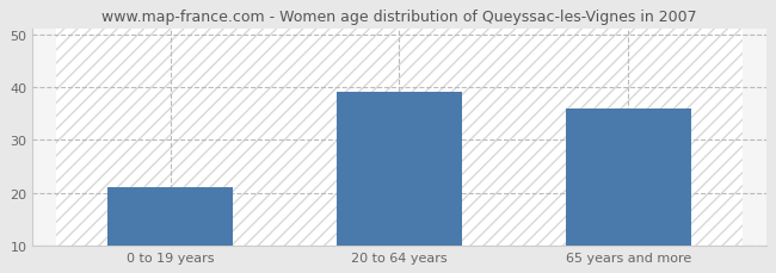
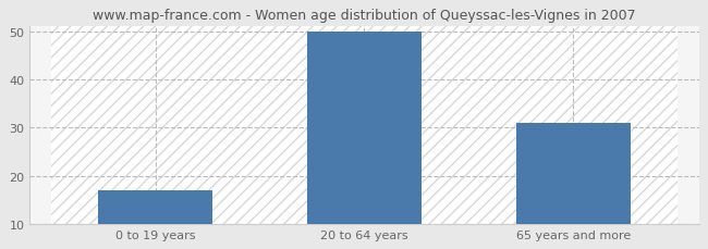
0 to 19 years: 21 -> 17
20 to 64 years: 39 -> 50
65 years and more: 36 -> 31
